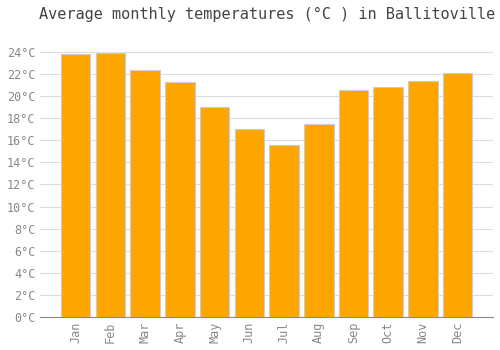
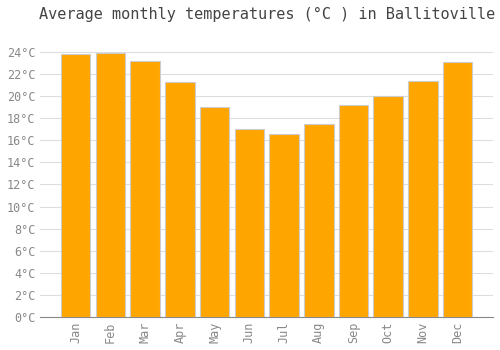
Mar: 22.4°C -> 23.2°C
Jul: 15.6°C -> 16.6°C
Sep: 20.6°C -> 19.2°C
Oct: 20.8°C -> 20.0°C
Dec: 22.1°C -> 23.1°C
